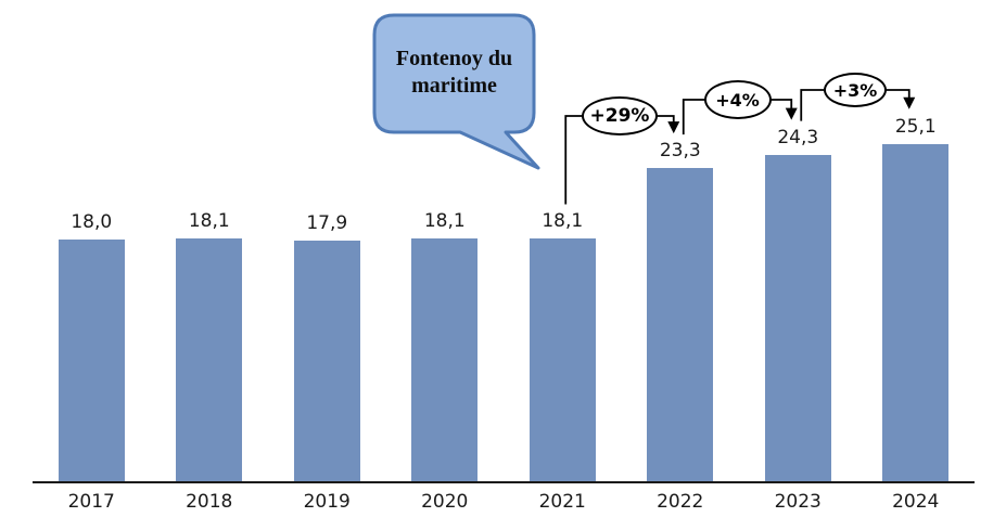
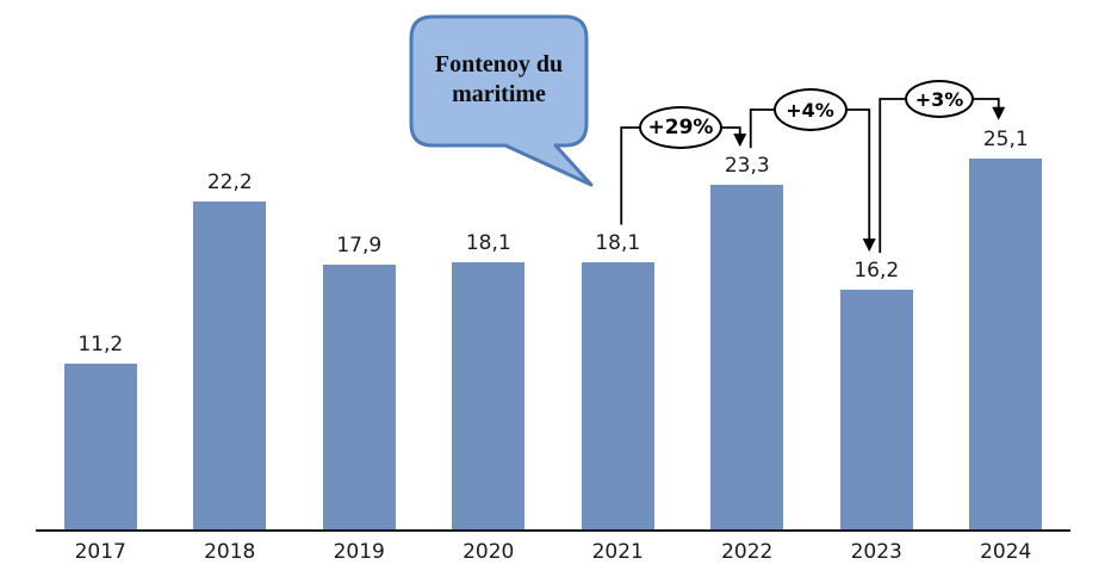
2017: 18,0 -> 11,2
2018: 18,1 -> 22,2
2023: 24,3 -> 16,2
